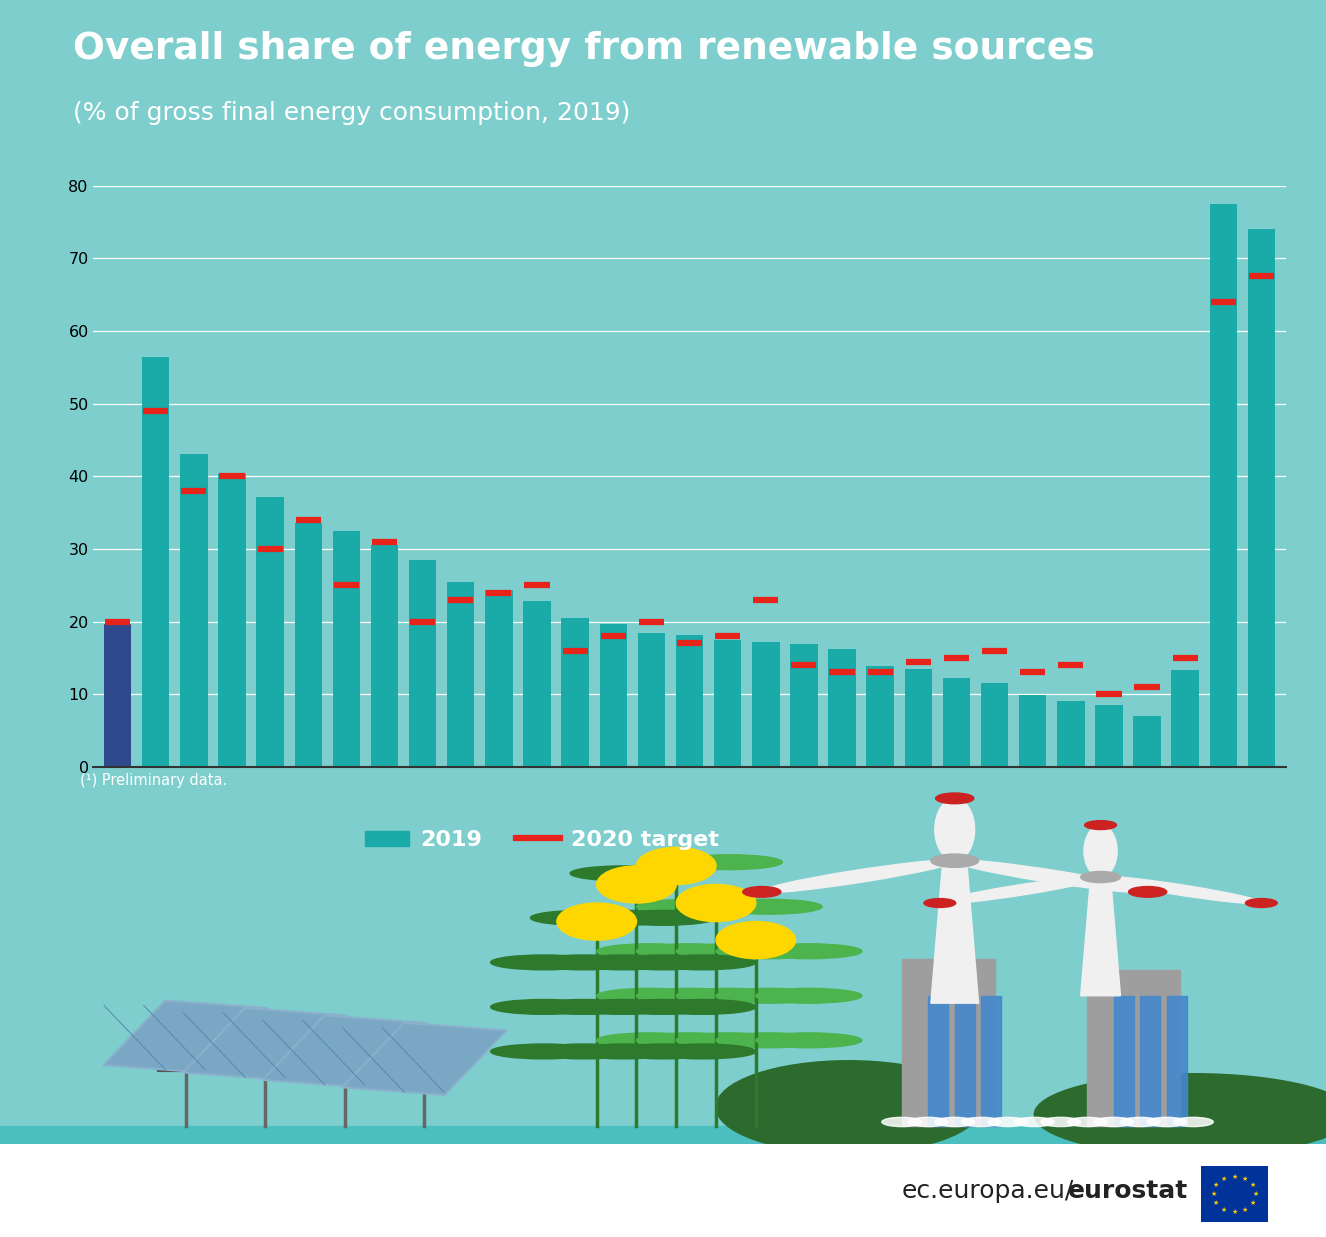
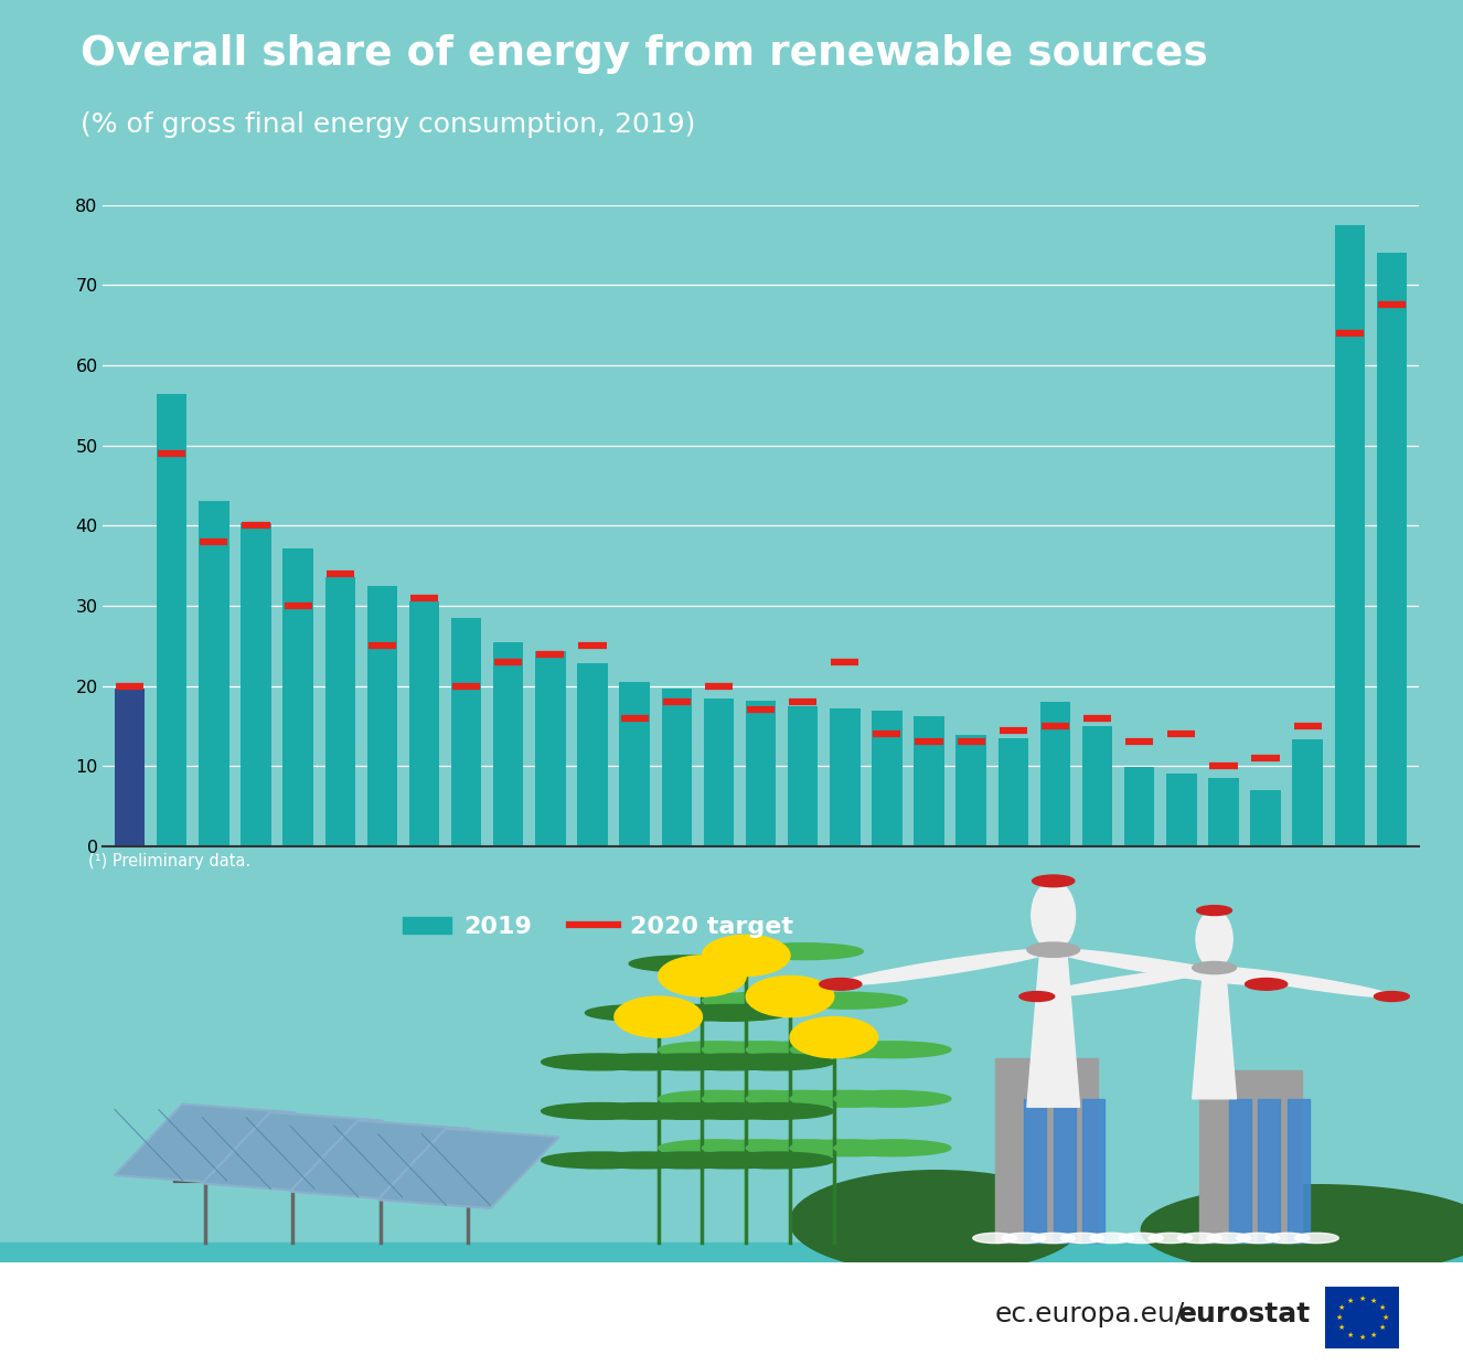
Poland: 12.2 -> 18.0
Ireland: 11.5 -> 15.0
